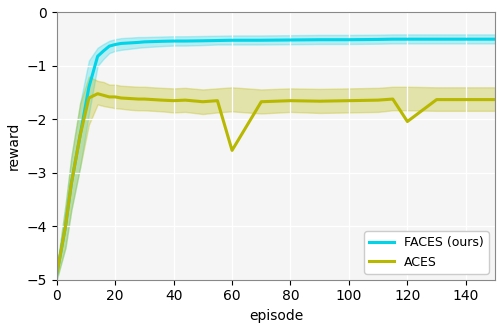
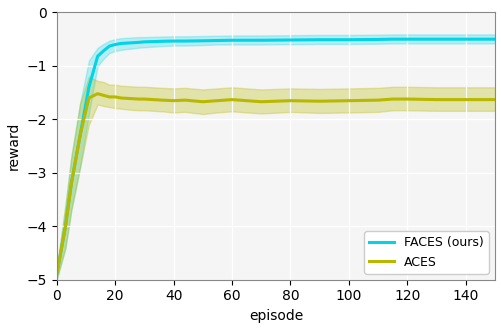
ACES/60: -2.58 -> -1.63
ACES/120: -2.04 -> -1.62
